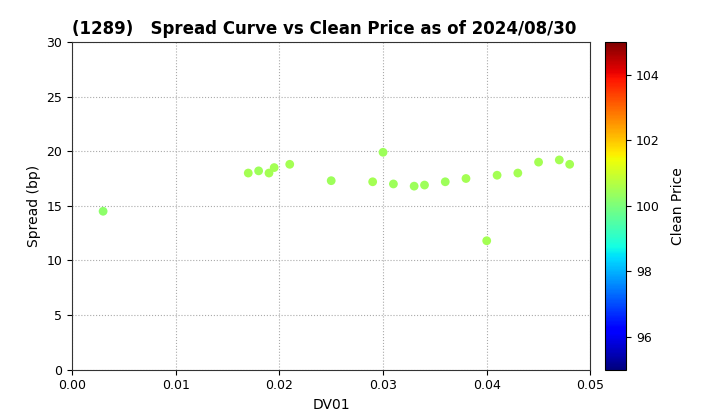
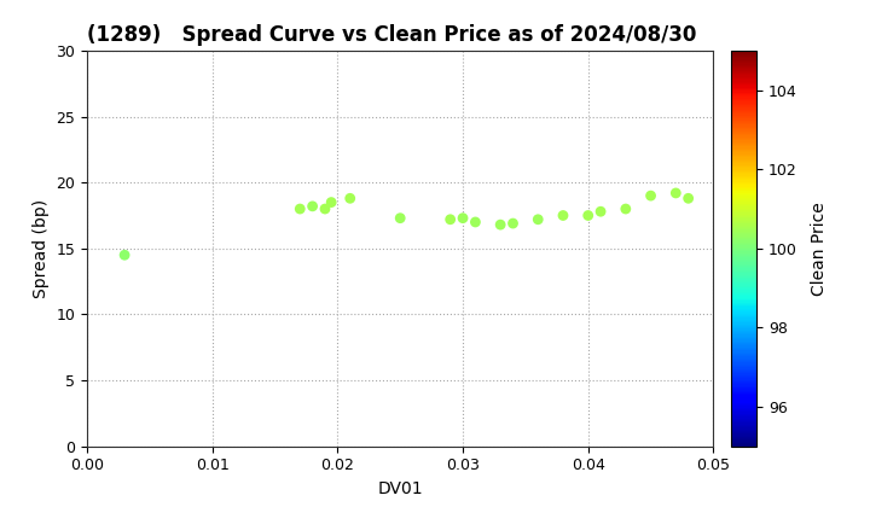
0.03: 19.9 -> 17.3
0.04: 11.8 -> 17.5
